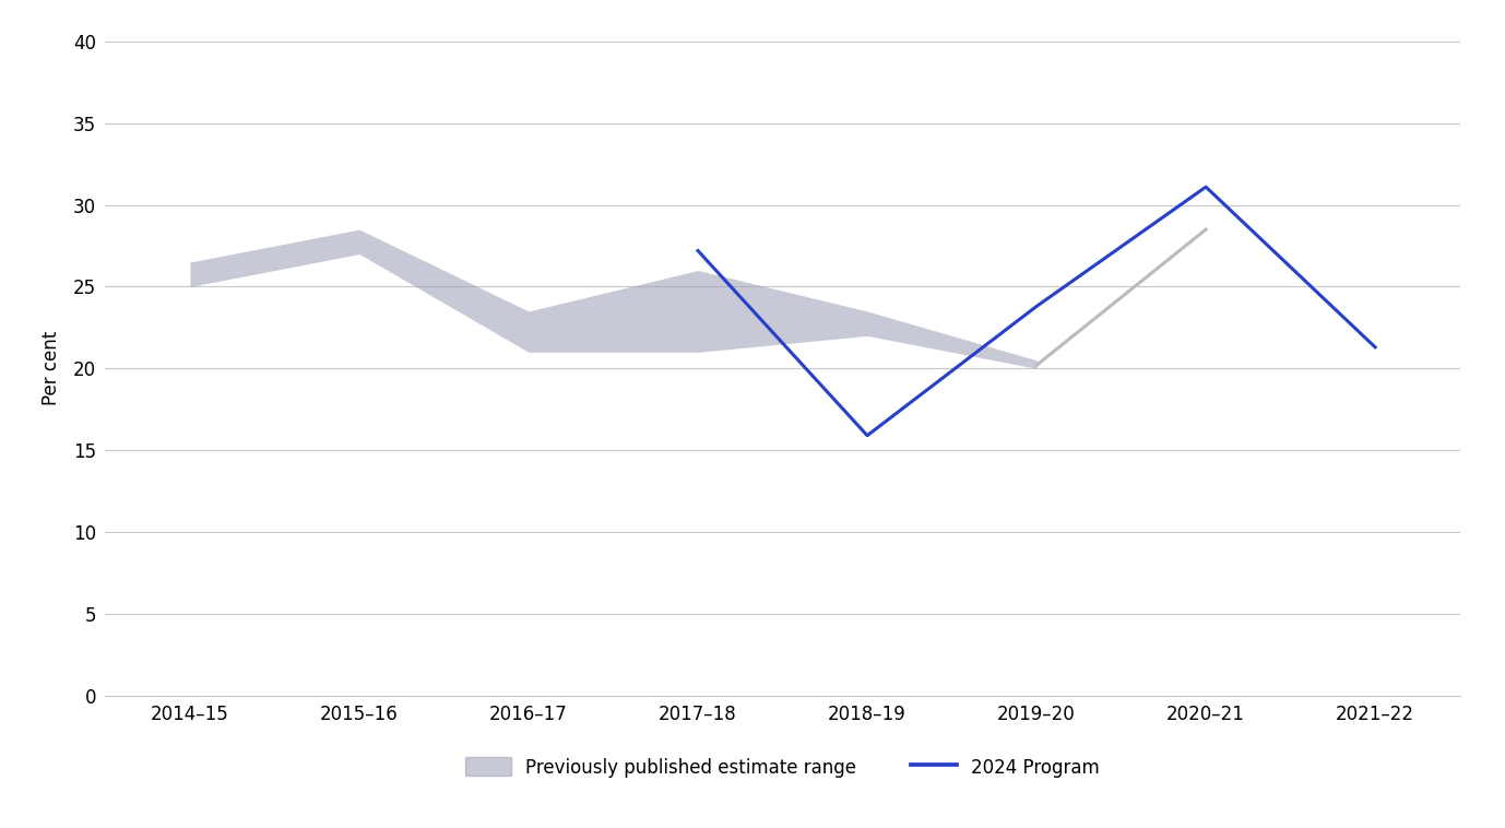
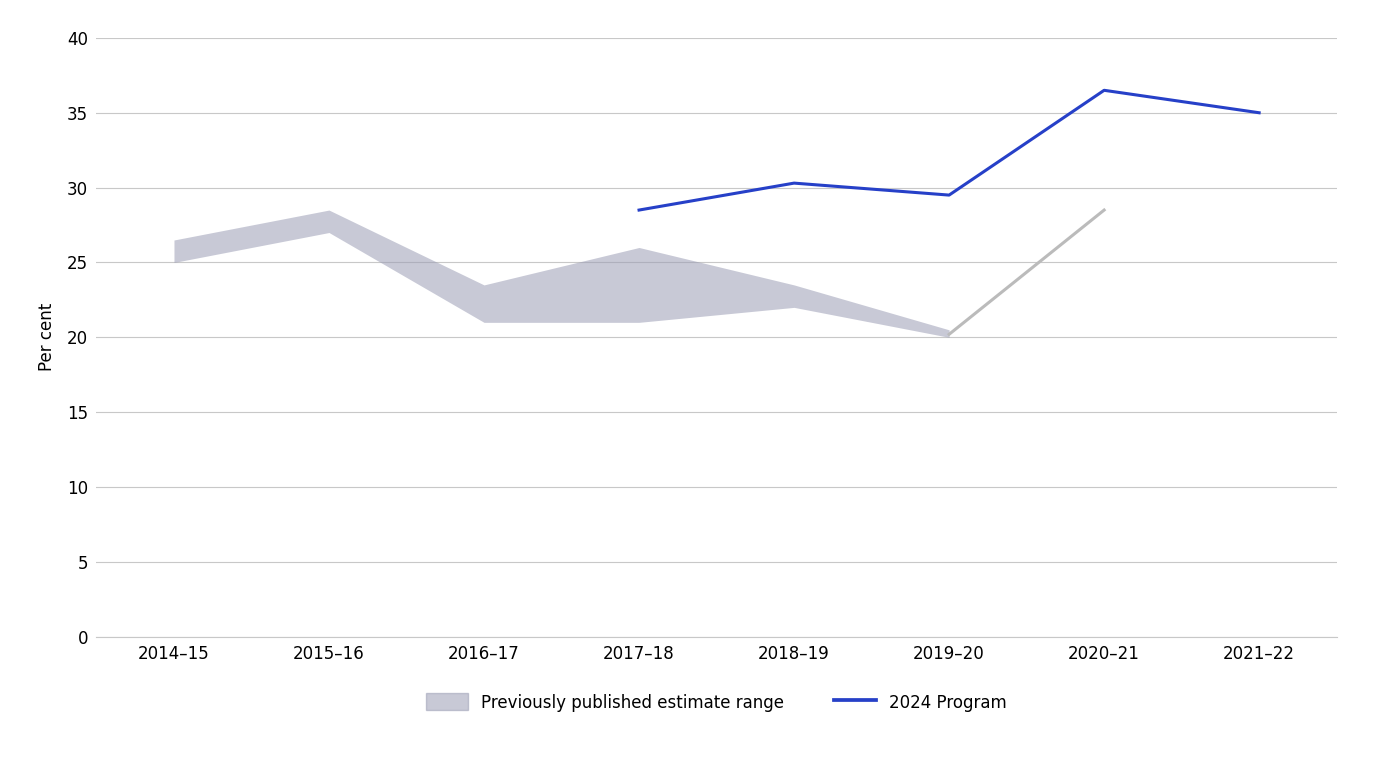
2024 Program/2017–18: 27.2 -> 28.5
2024 Program/2018–19: 15.9 -> 30.3
2024 Program/2019–20: 23.8 -> 29.5
2024 Program/2020–21: 31.1 -> 36.5
2024 Program/2021–22: 21.3 -> 35.0
